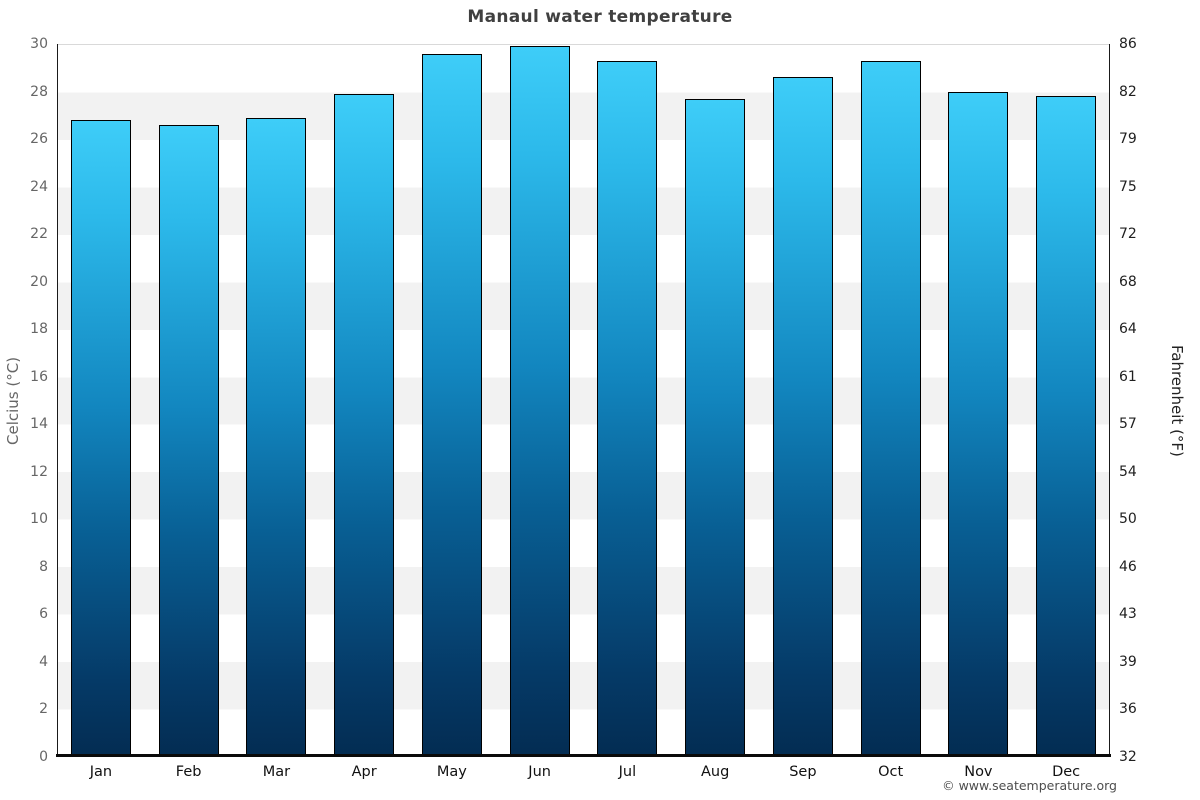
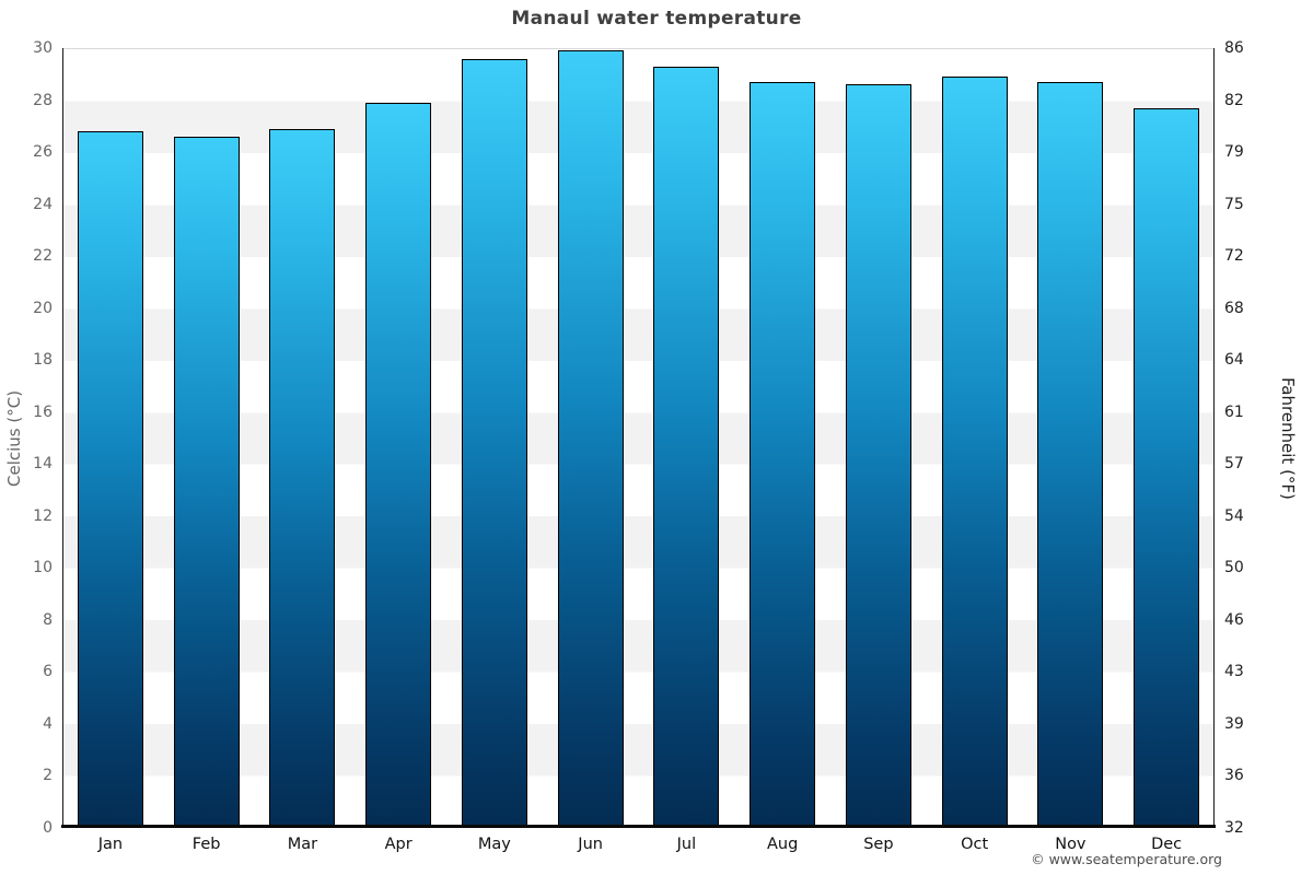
Aug: 27.7 -> 28.7
Oct: 29.3 -> 28.9
Nov: 28.0 -> 28.7
Dec: 27.8 -> 27.7
